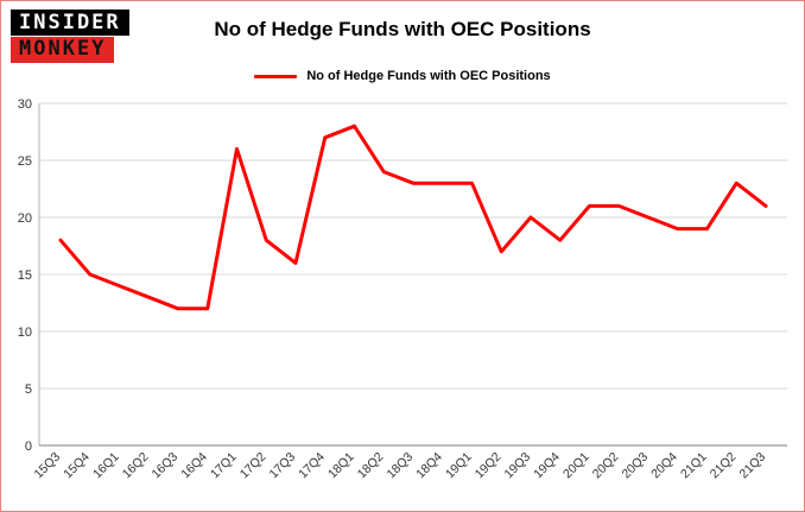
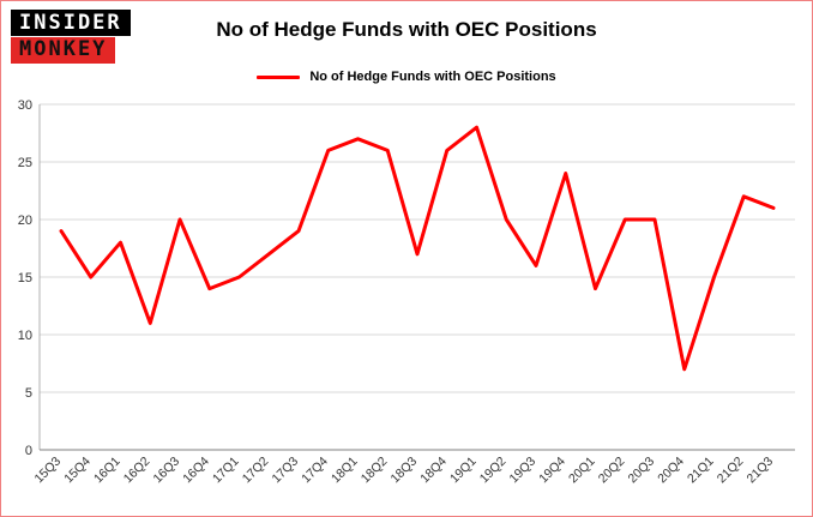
15Q3: 18 -> 19
16Q1: 14 -> 18
16Q2: 13 -> 11
16Q3: 12 -> 20
16Q4: 12 -> 14
17Q1: 26 -> 15
17Q2: 18 -> 17
17Q3: 16 -> 19
17Q4: 27 -> 26
18Q1: 28 -> 27
18Q2: 24 -> 26
18Q3: 23 -> 17
18Q4: 23 -> 26
19Q1: 23 -> 28
19Q2: 17 -> 20
19Q3: 20 -> 16
19Q4: 18 -> 24
20Q1: 21 -> 14
20Q2: 21 -> 20
20Q4: 19 -> 7
21Q1: 19 -> 15
21Q2: 23 -> 22
